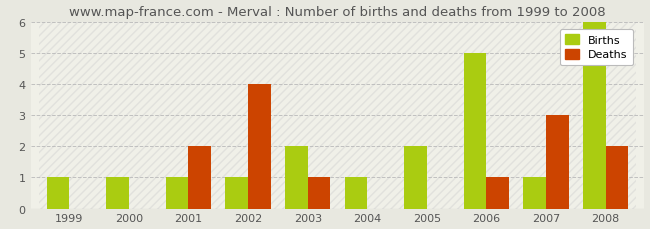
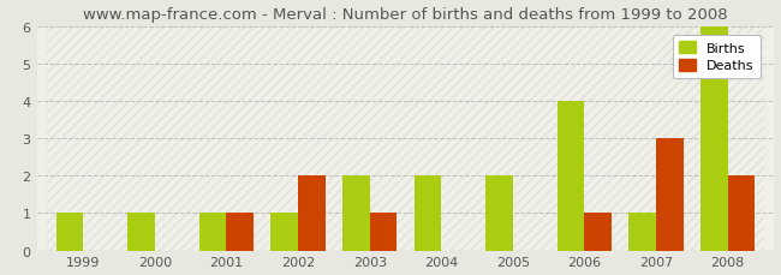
Deaths/2001: 2 -> 1
Deaths/2002: 4 -> 2
Births/2004: 1 -> 2
Births/2006: 5 -> 4
